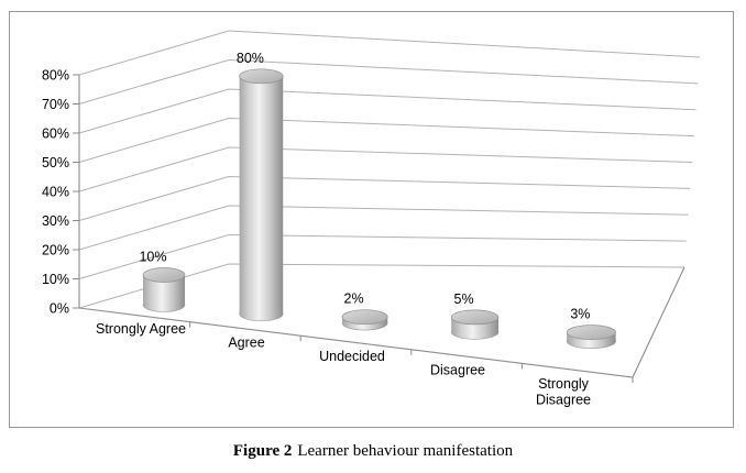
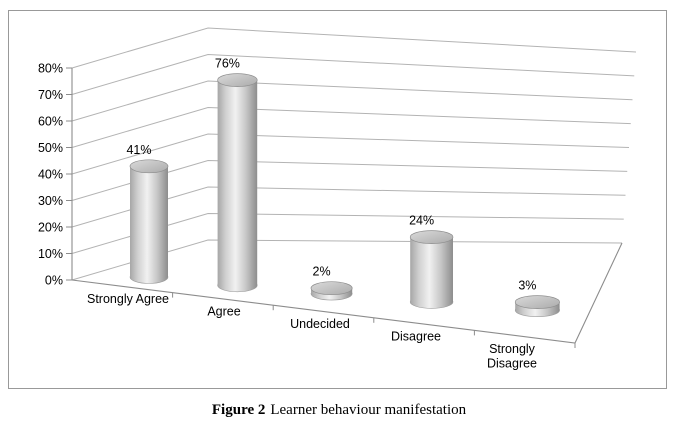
Strongly Agree: 10% -> 41%
Agree: 80% -> 76%
Disagree: 5% -> 24%
